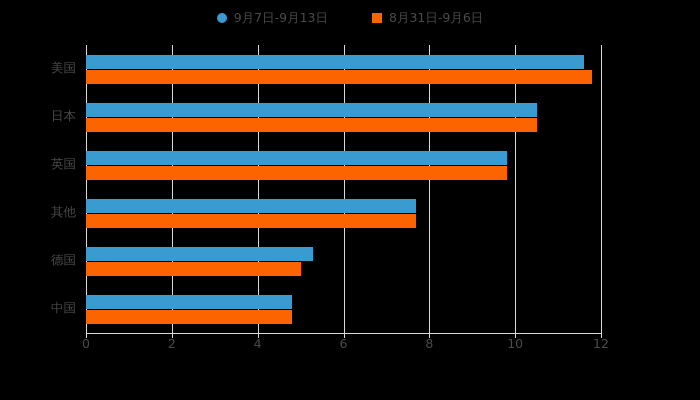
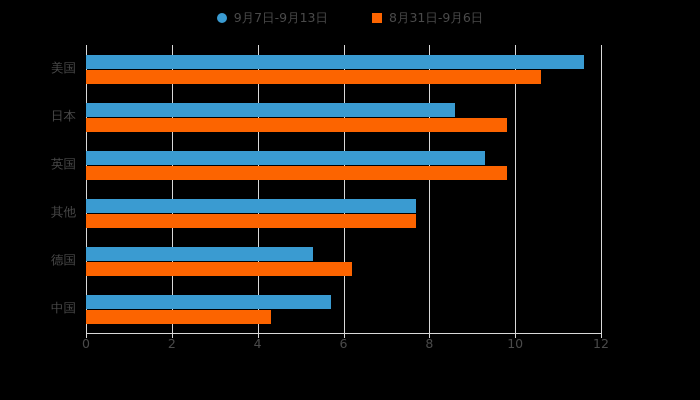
8月31日-9月6日/美国: 11.8 -> 10.6
9月7日-9月13日/日本: 10.5 -> 8.6
8月31日-9月6日/日本: 10.5 -> 9.8
9月7日-9月13日/英国: 9.8 -> 9.3
8月31日-9月6日/德国: 5.0 -> 6.2
9月7日-9月13日/中国: 4.8 -> 5.7
8月31日-9月6日/中国: 4.8 -> 4.3
